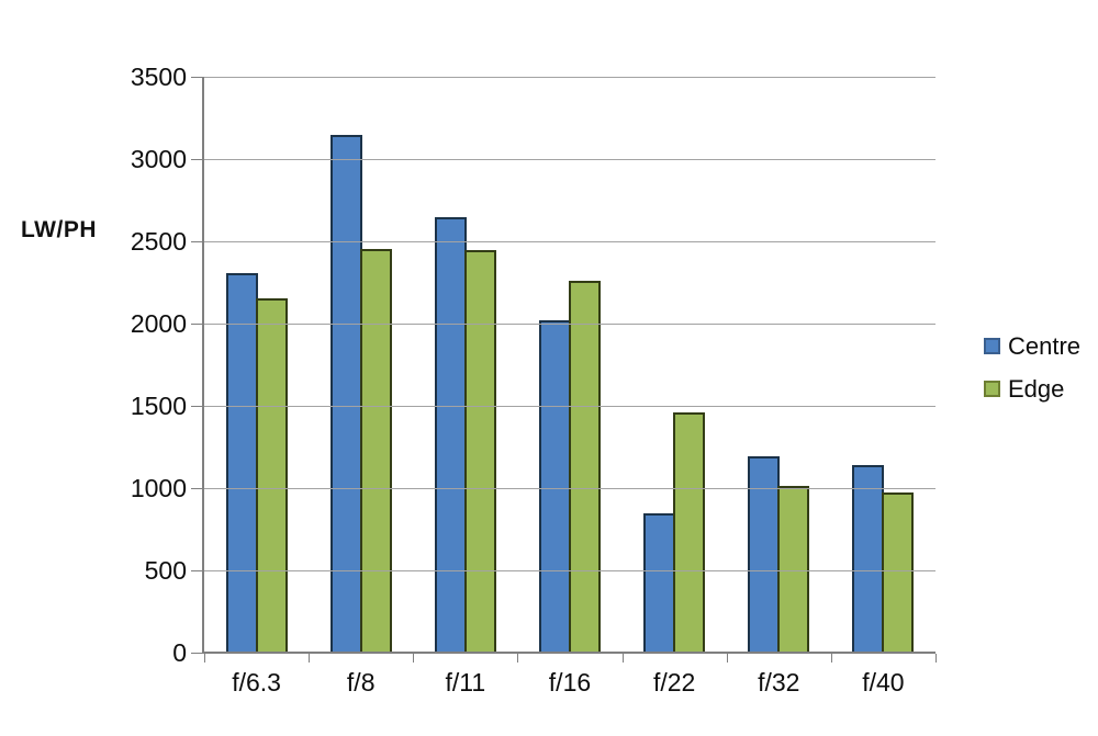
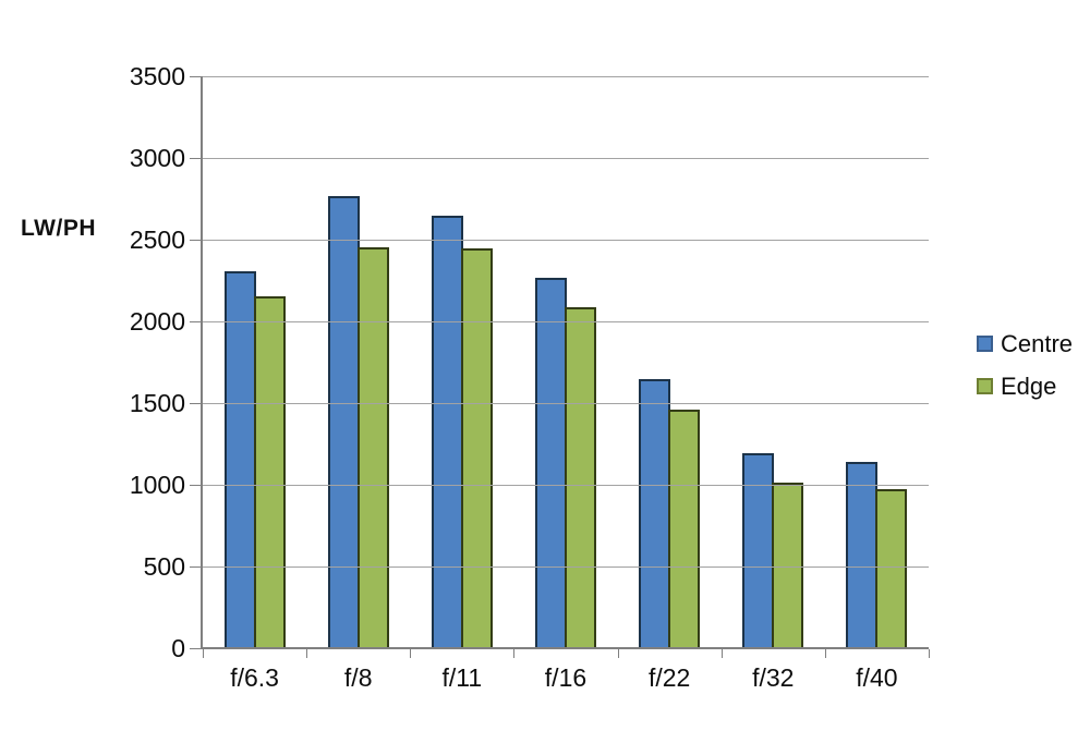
Centre/f/8: 3150 -> 2770
Centre/f/16: 2020 -> 2260
Edge/f/16: 2260 -> 2080
Centre/f/22: 850 -> 1650
